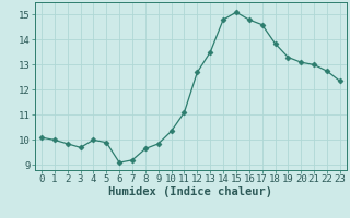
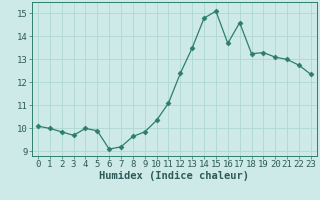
12: 12.70 -> 12.40
16: 14.80 -> 13.70
18: 13.85 -> 13.25
